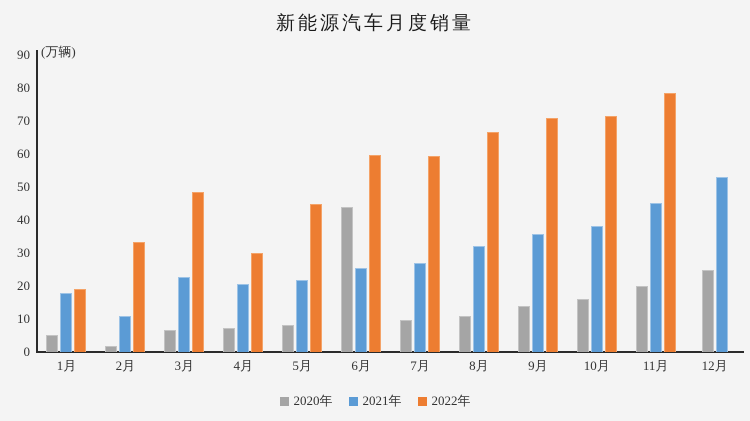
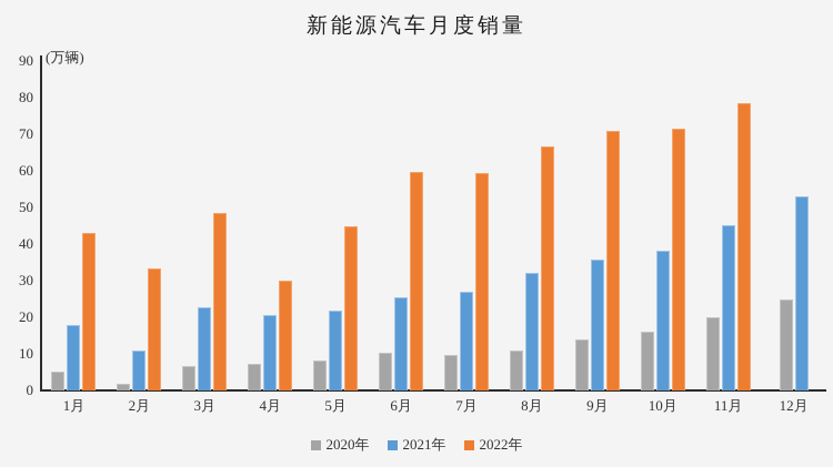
2022年/1月: 19 -> 43
2020年/6月: 44 -> 10
